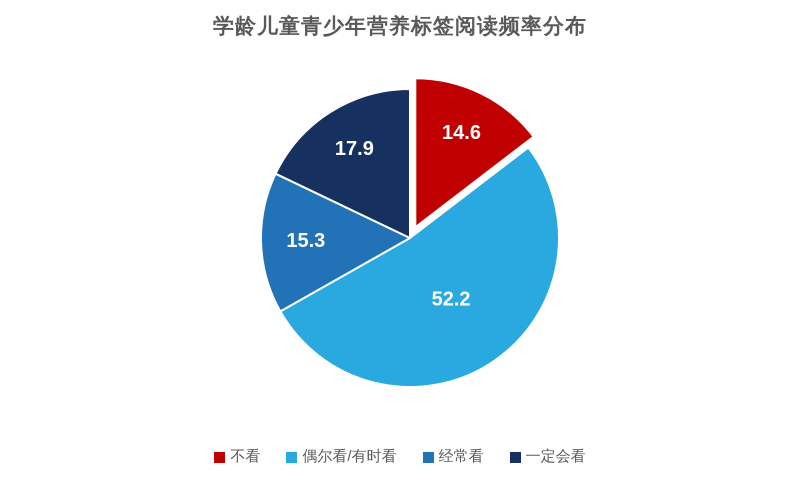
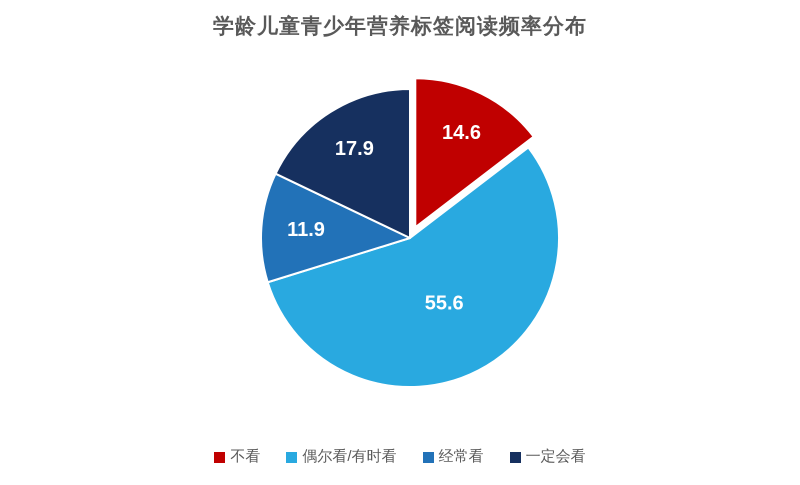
偶尔看/有时看: 52.2 -> 55.6
经常看: 15.3 -> 11.9
